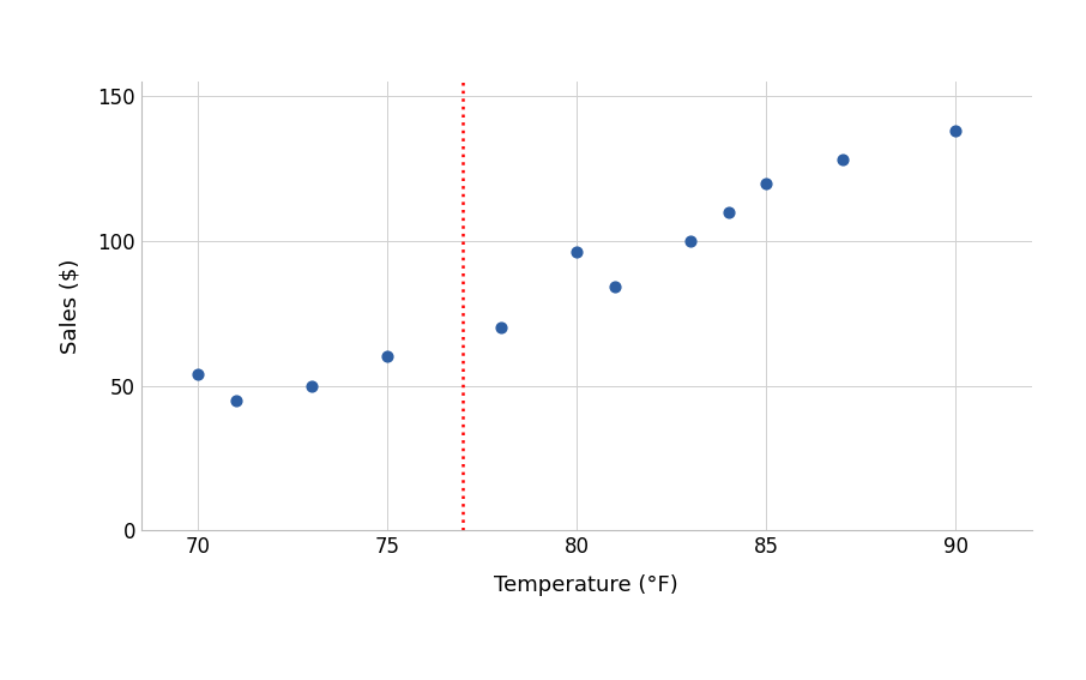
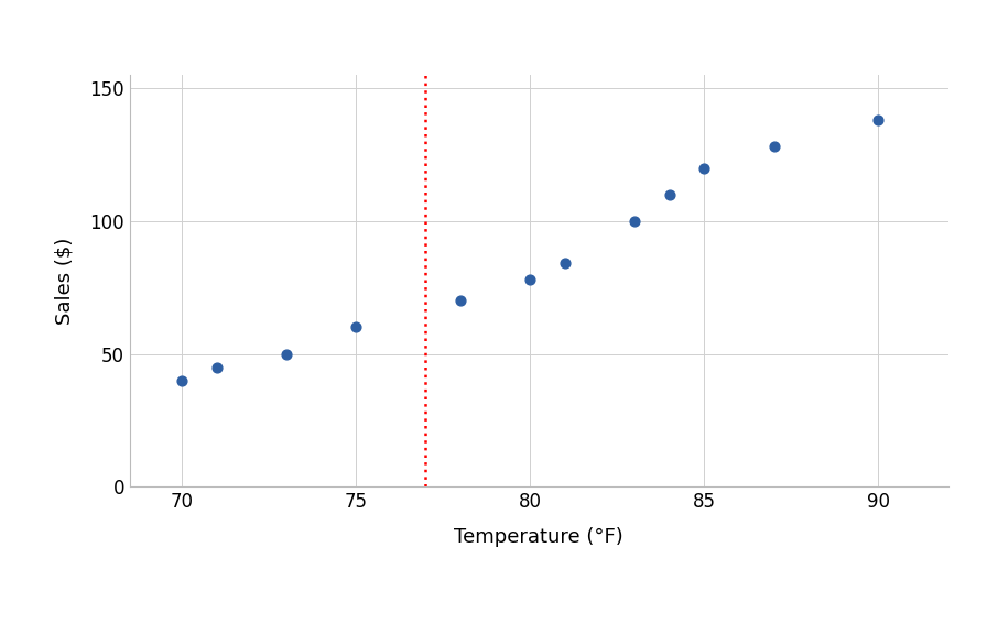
70: 54 -> 40
80: 96 -> 78
